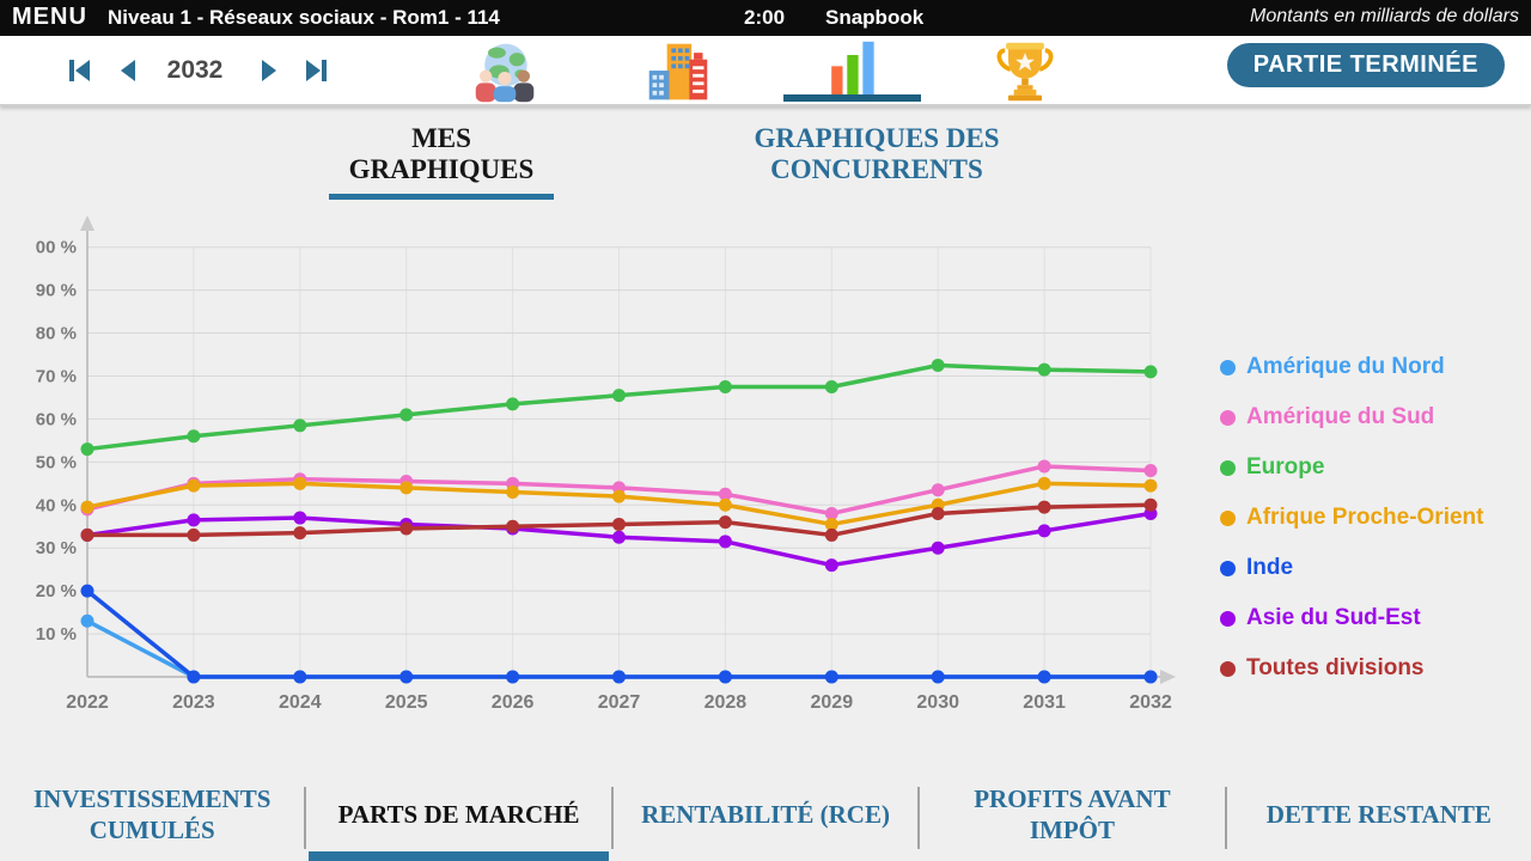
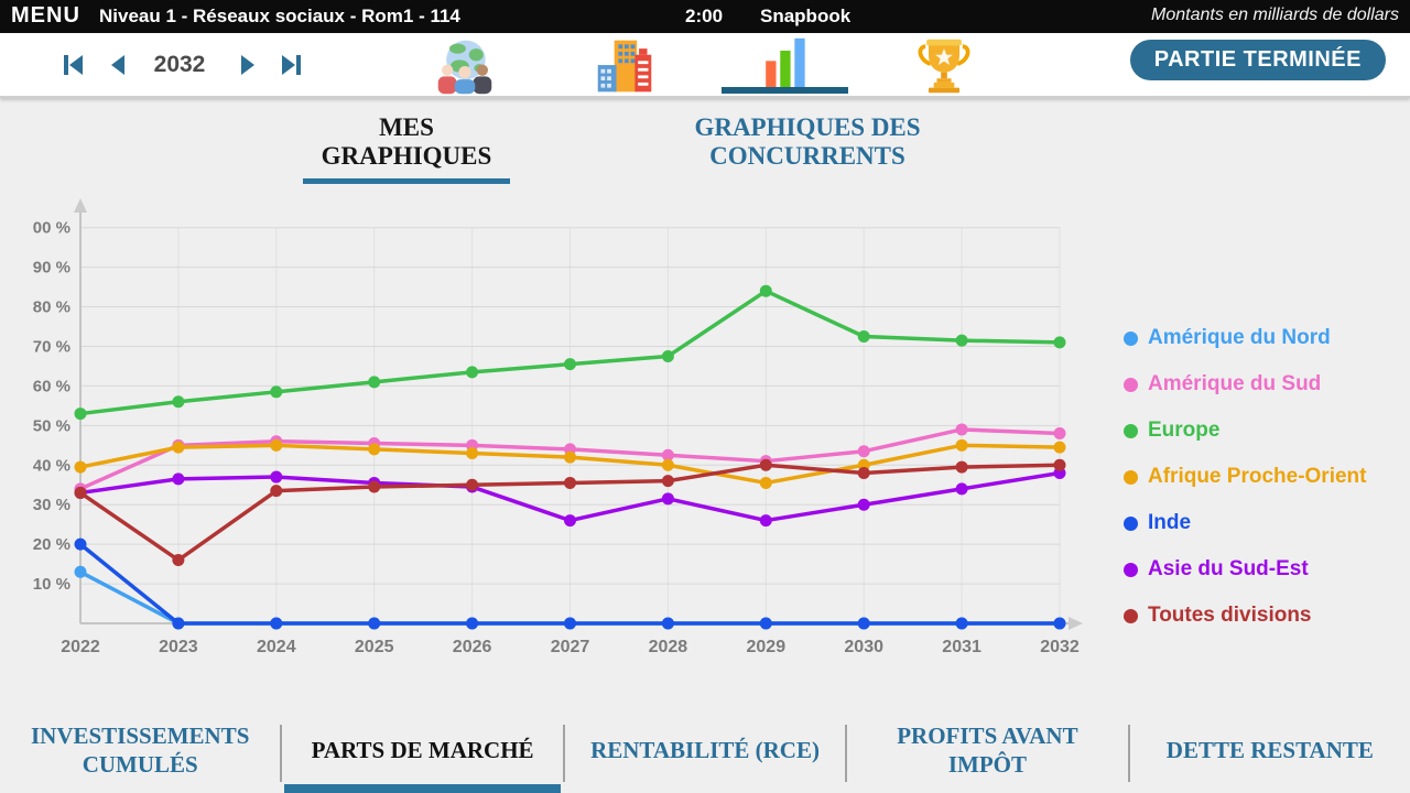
Amérique du Sud/2022: 39% -> 34%
Toutes divisions/2023: 33% -> 16%
Asie du Sud-Est/2027: 32% -> 26%
Amérique du Sud/2029: 38% -> 41%
Europe/2029: 68% -> 84%
Toutes divisions/2029: 33% -> 40%
